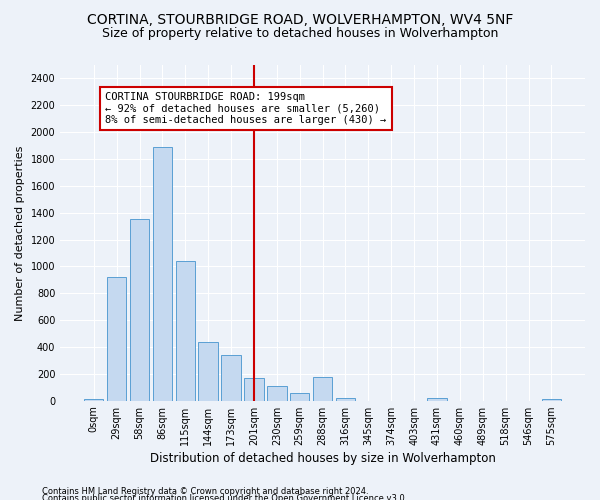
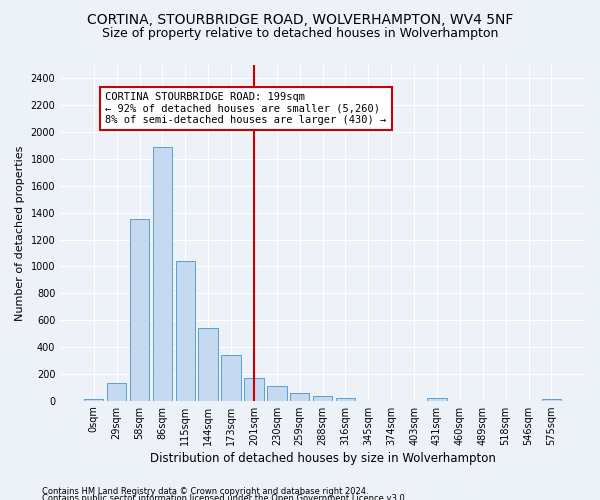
29sqm: 920 -> 130
144sqm: 440 -> 540
288sqm: 180 -> 40
